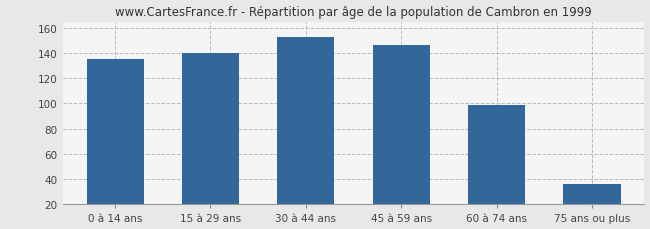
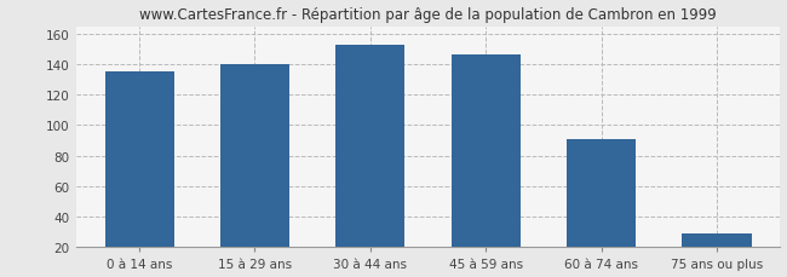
60 à 74 ans: 99 -> 91
75 ans ou plus: 36 -> 29
